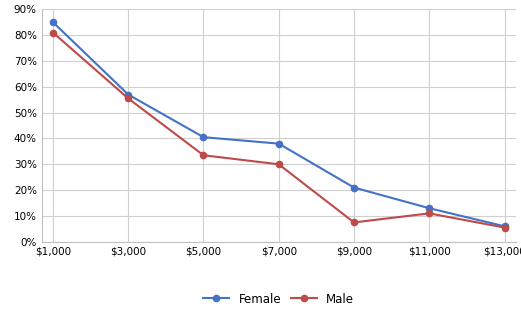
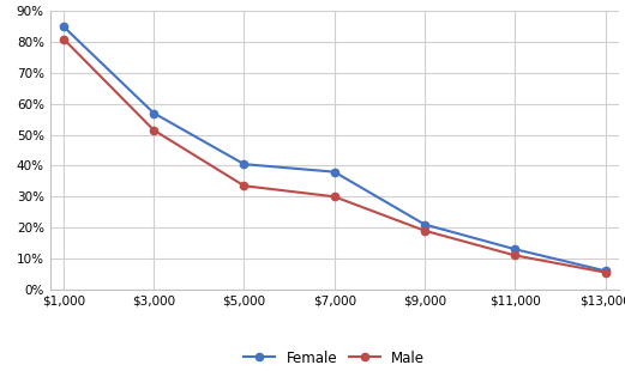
Male/$3,000: 55.5% -> 51.5%
Male/$9,000: 7.5% -> 19.0%
